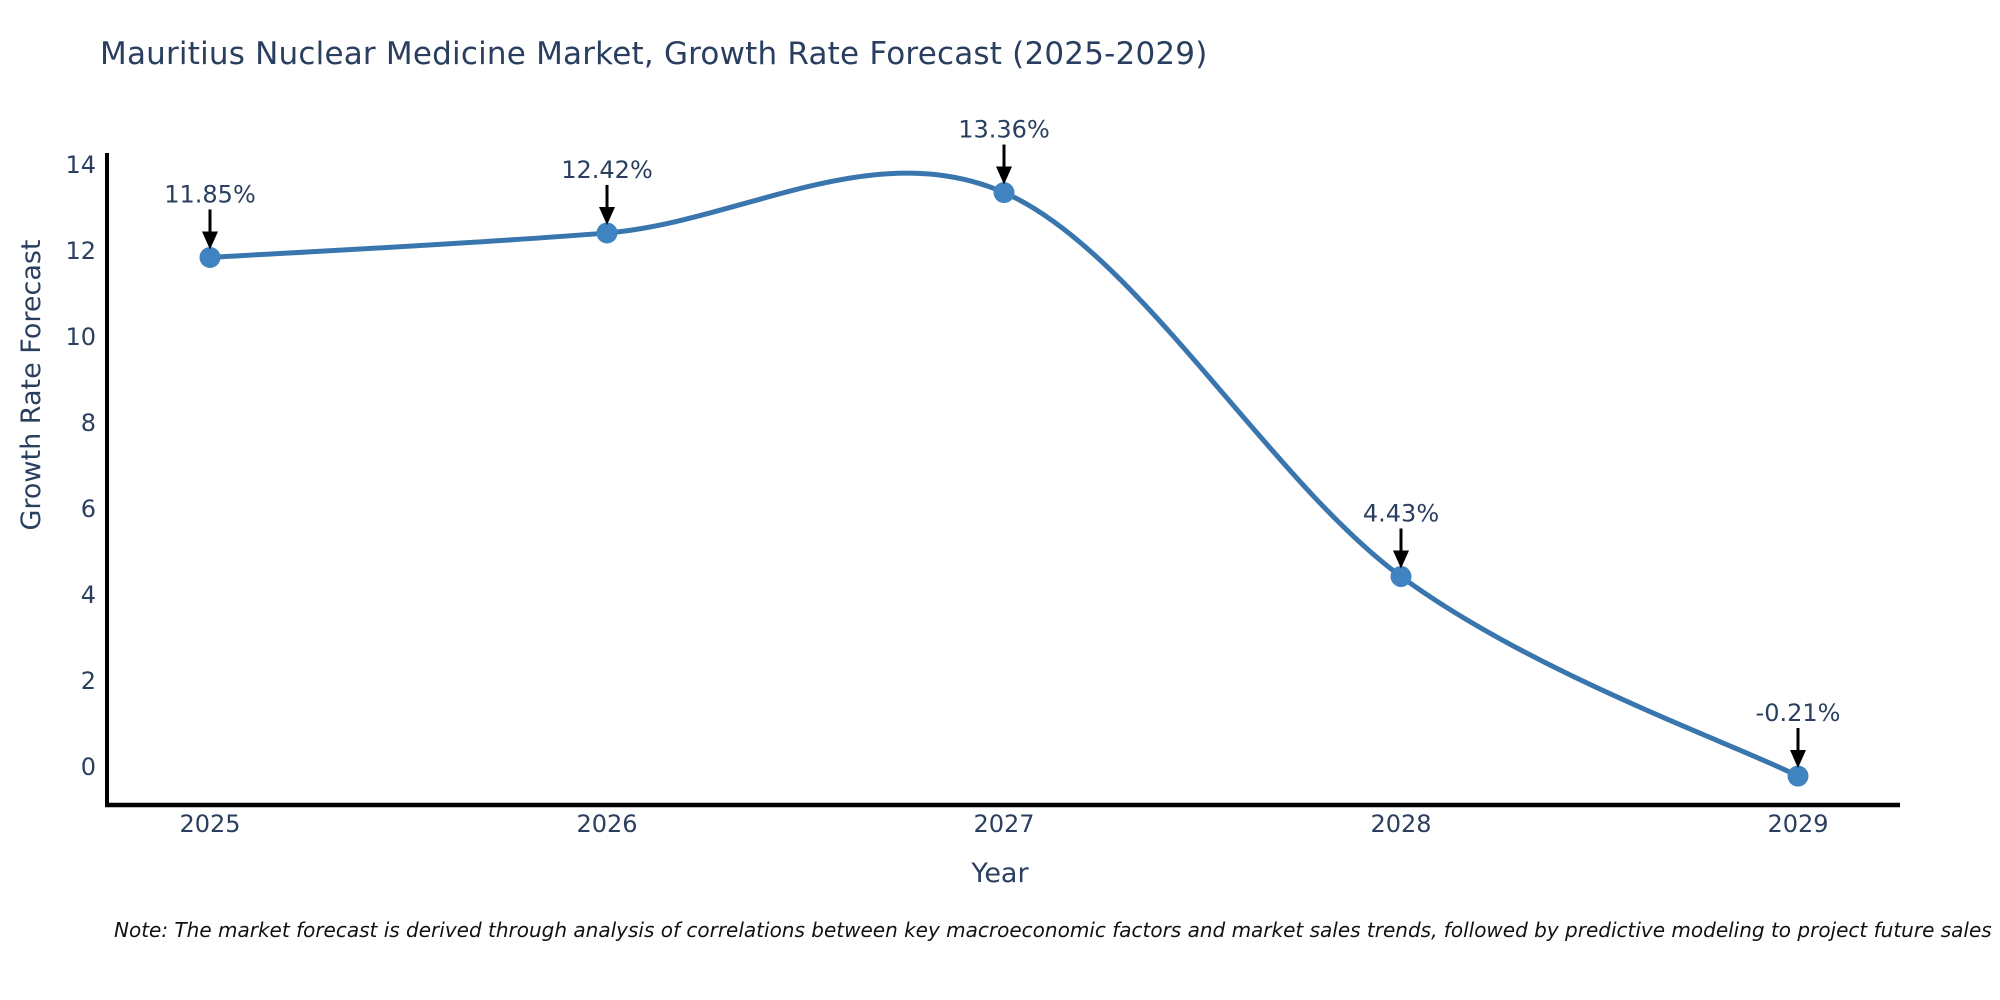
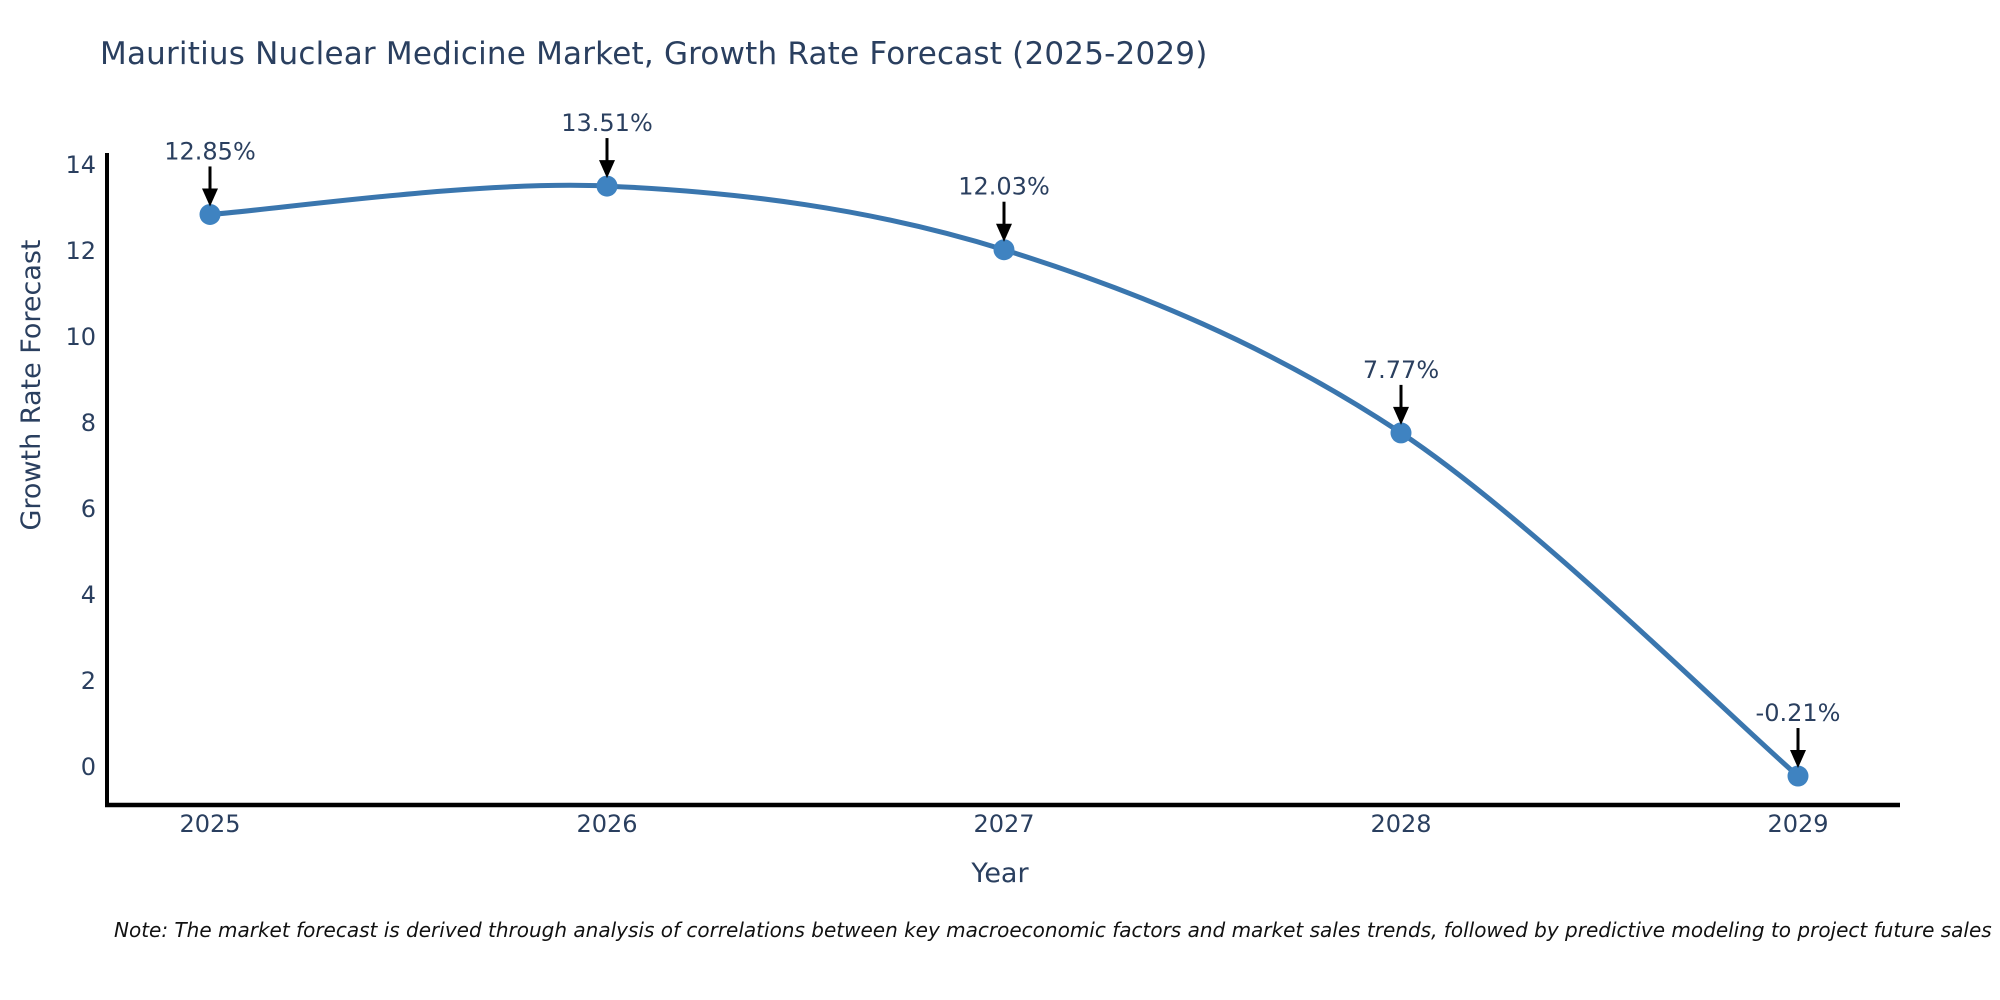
2025: 11.85% -> 12.85%
2026: 12.42% -> 13.51%
2027: 13.36% -> 12.03%
2028: 4.43% -> 7.77%
